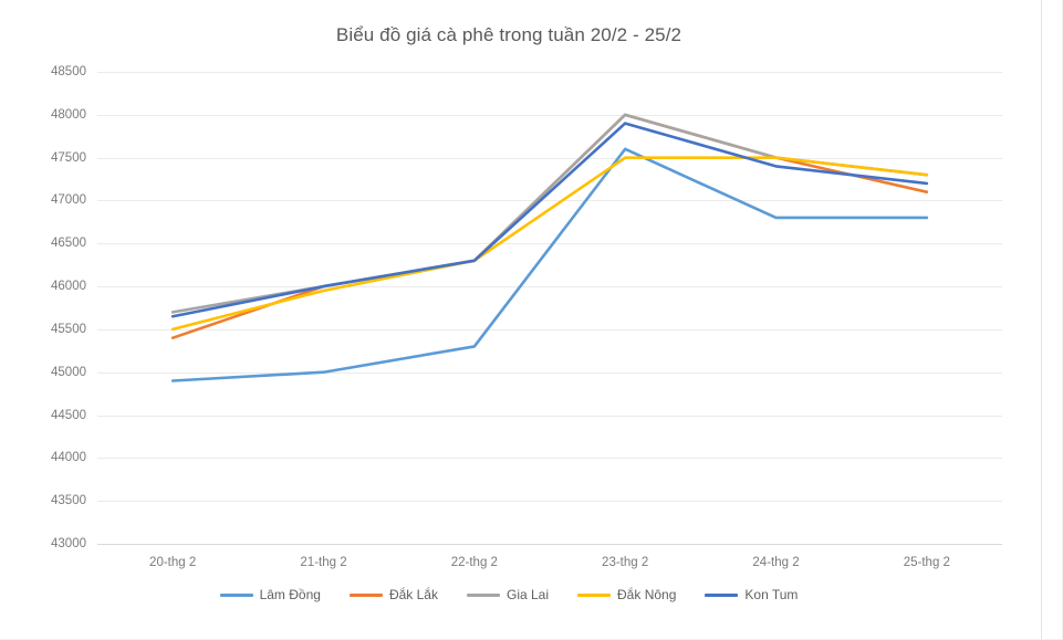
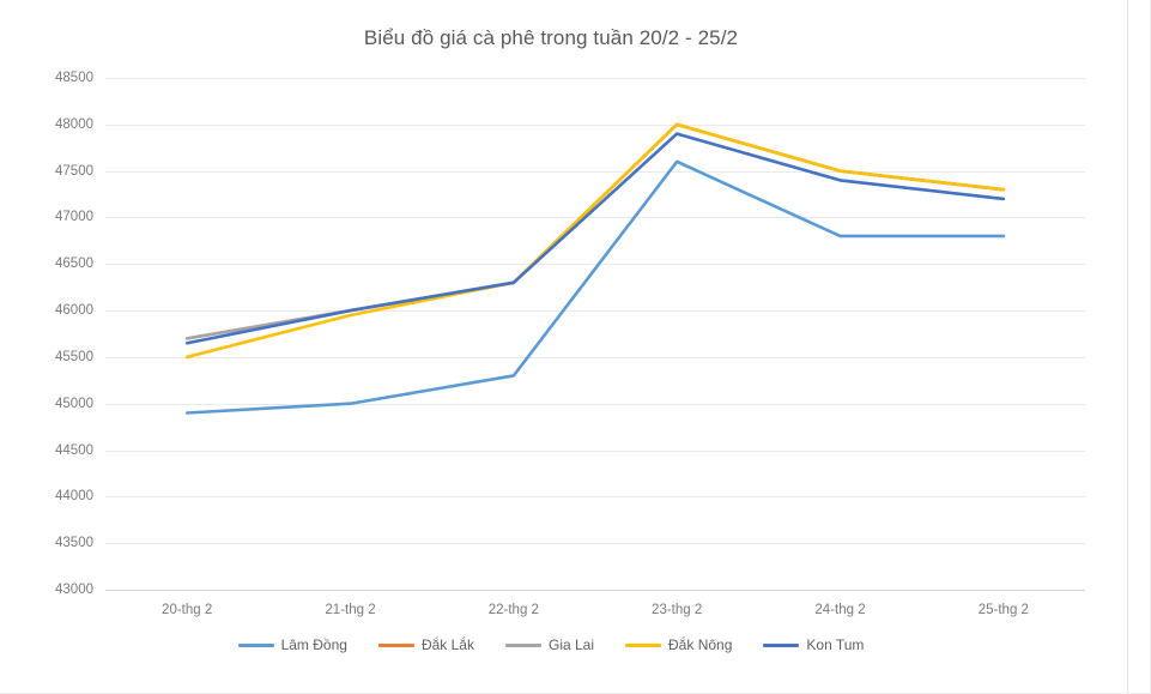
Đắk Lắk/20-thg 2: 45400 -> 45700
Đắk Nông/23-thg 2: 47500 -> 48000
Đắk Lắk/25-thg 2: 47100 -> 47300
